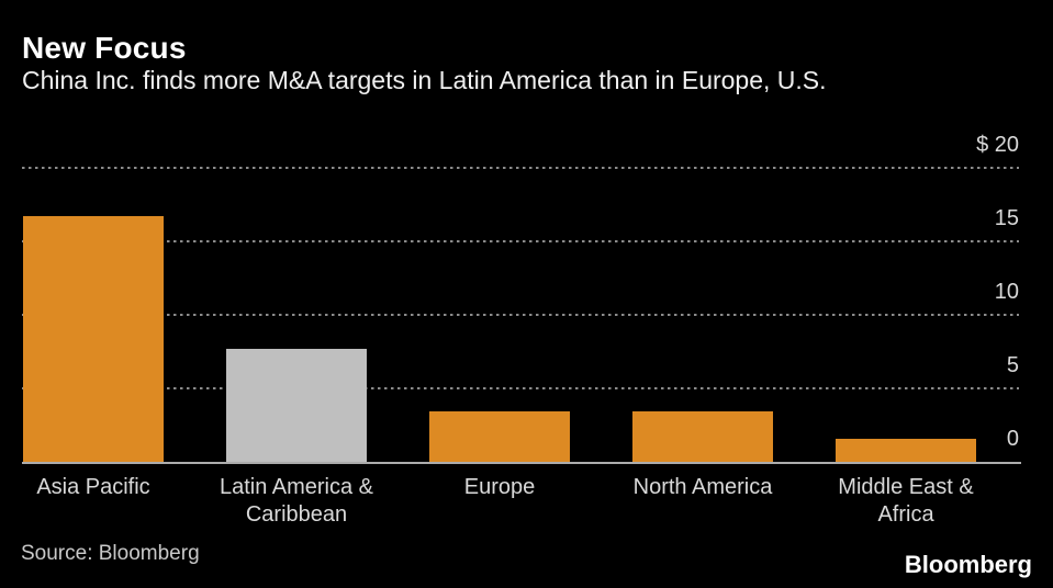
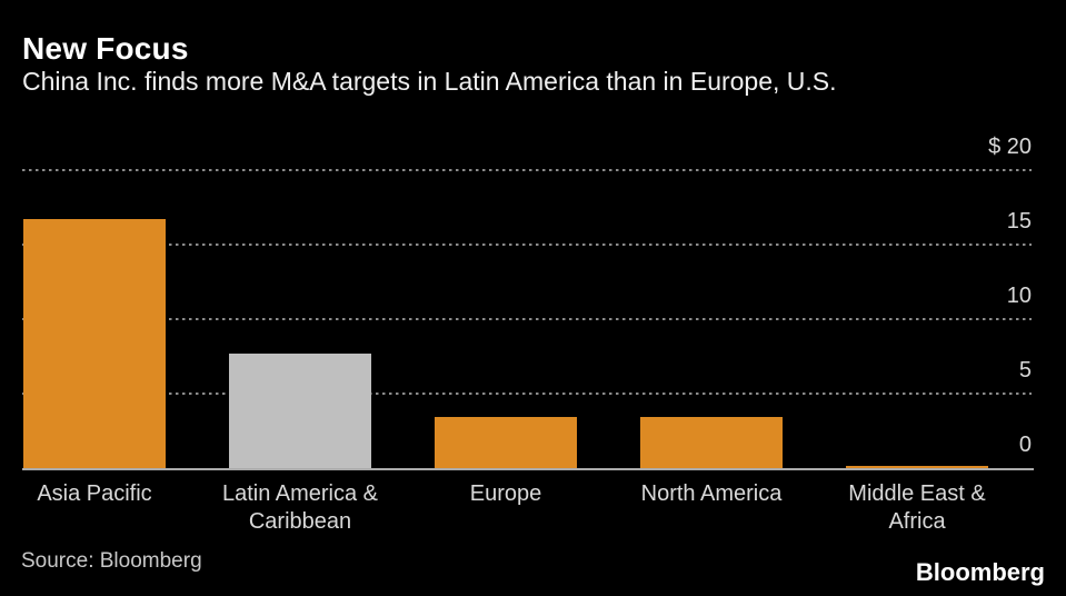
Middle East & Africa: 1.6 -> 0.1
